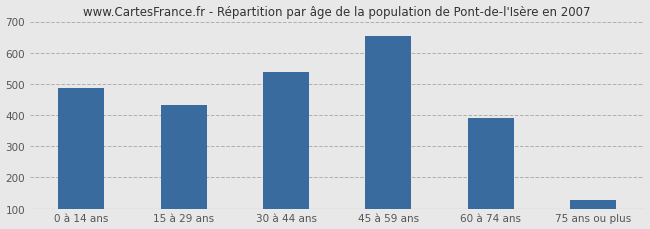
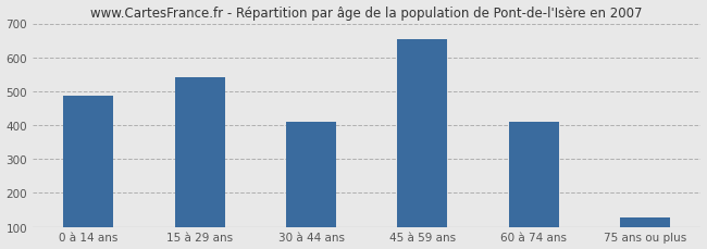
15 à 29 ans: 432 -> 540
30 à 44 ans: 538 -> 410
60 à 74 ans: 390 -> 410
